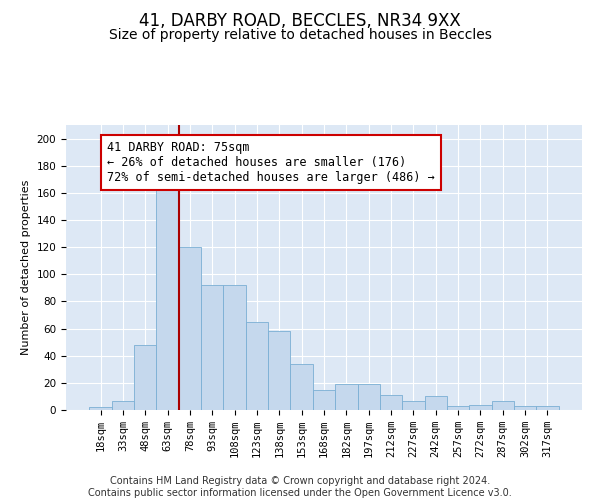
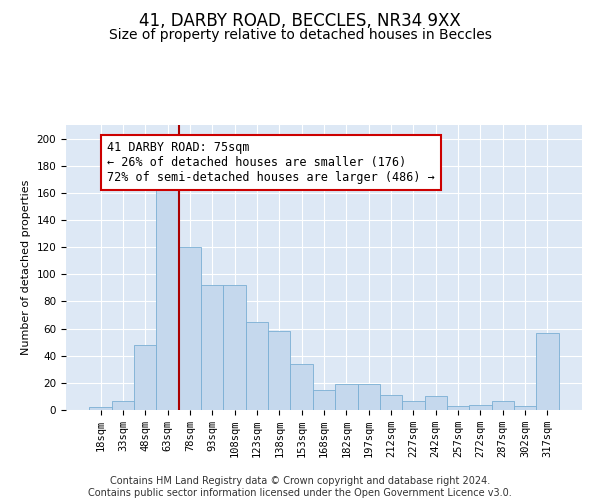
317sqm: 3 -> 57
